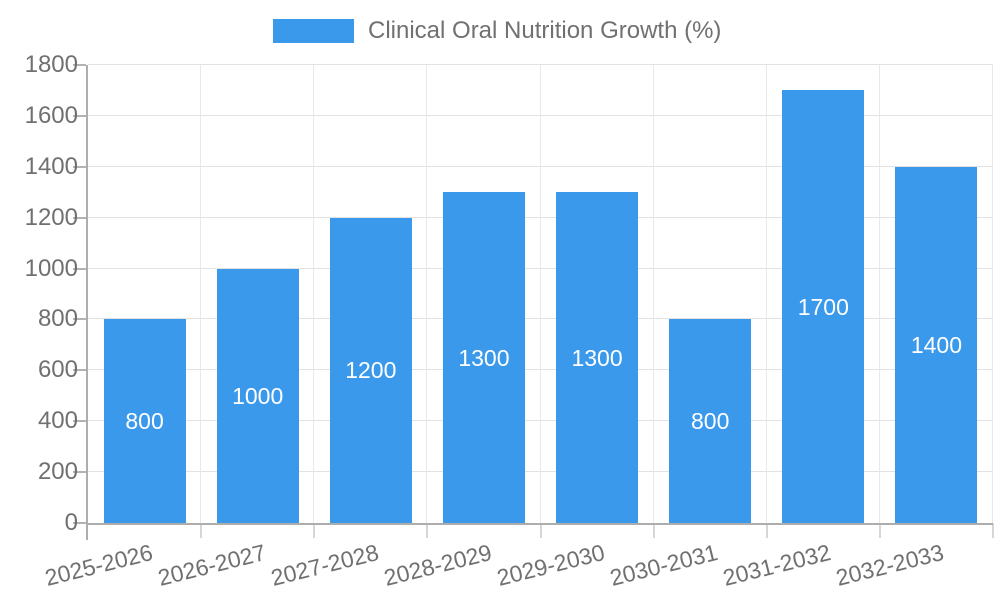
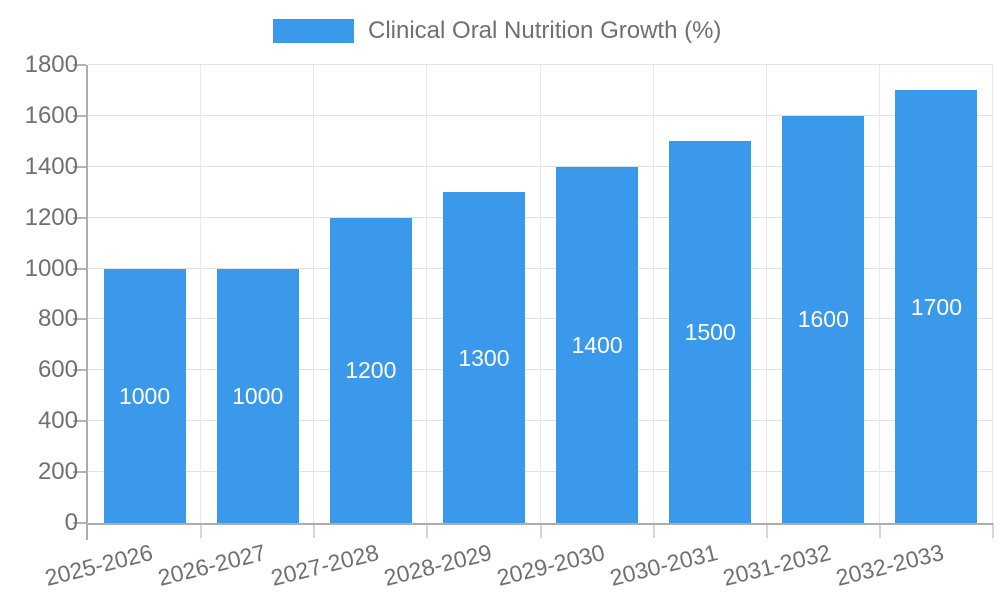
2025-2026: 800 -> 1000
2029-2030: 1300 -> 1400
2030-2031: 800 -> 1500
2031-2032: 1700 -> 1600
2032-2033: 1400 -> 1700
